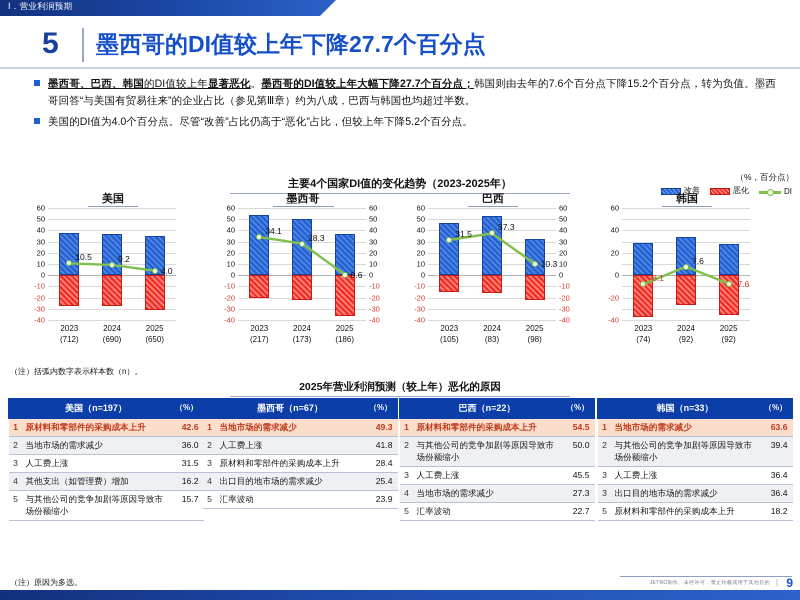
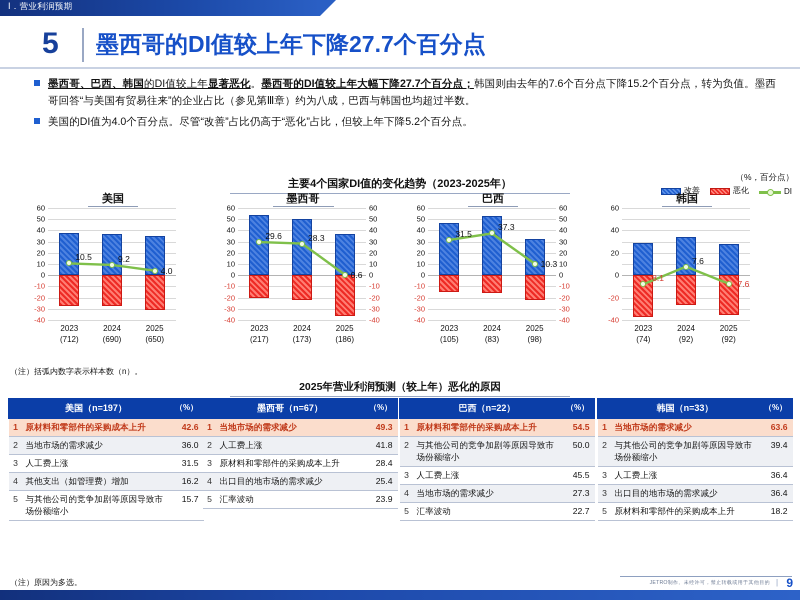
墨西哥/DI/2023: 34.1 -> 29.6
